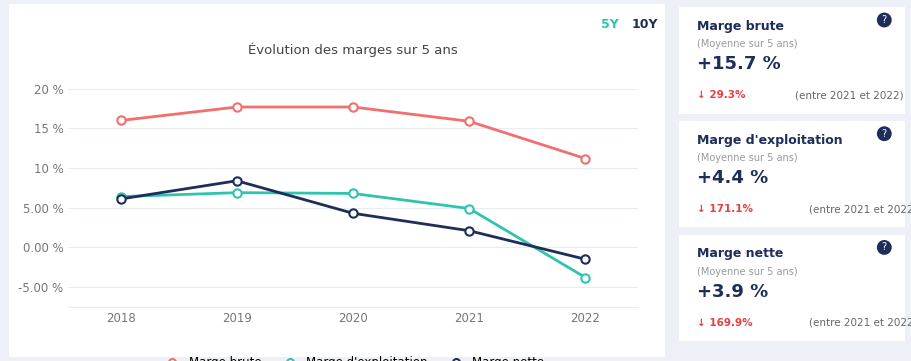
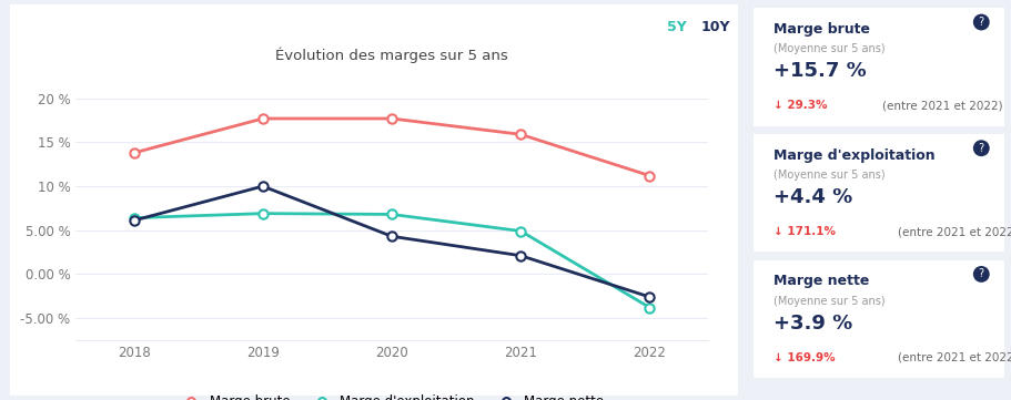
Marge brute/2018: 16.0 % -> 13.8 %
Marge nette/2019: 8.4 % -> 10.0 %
Marge nette/2022: -1.5 % -> -2.6 %
